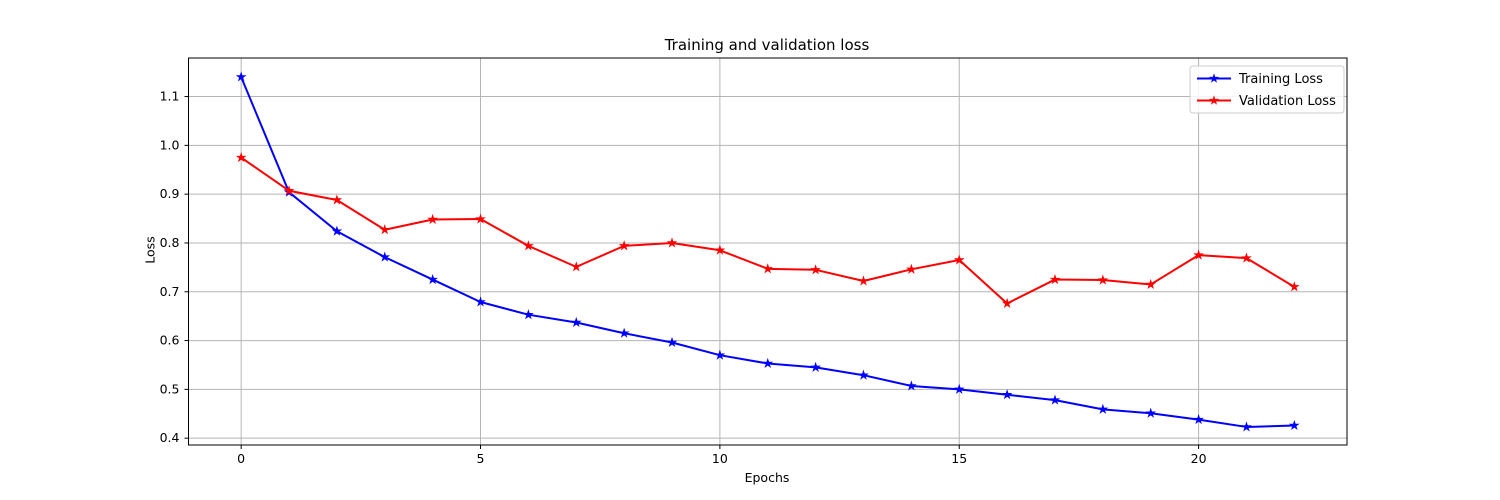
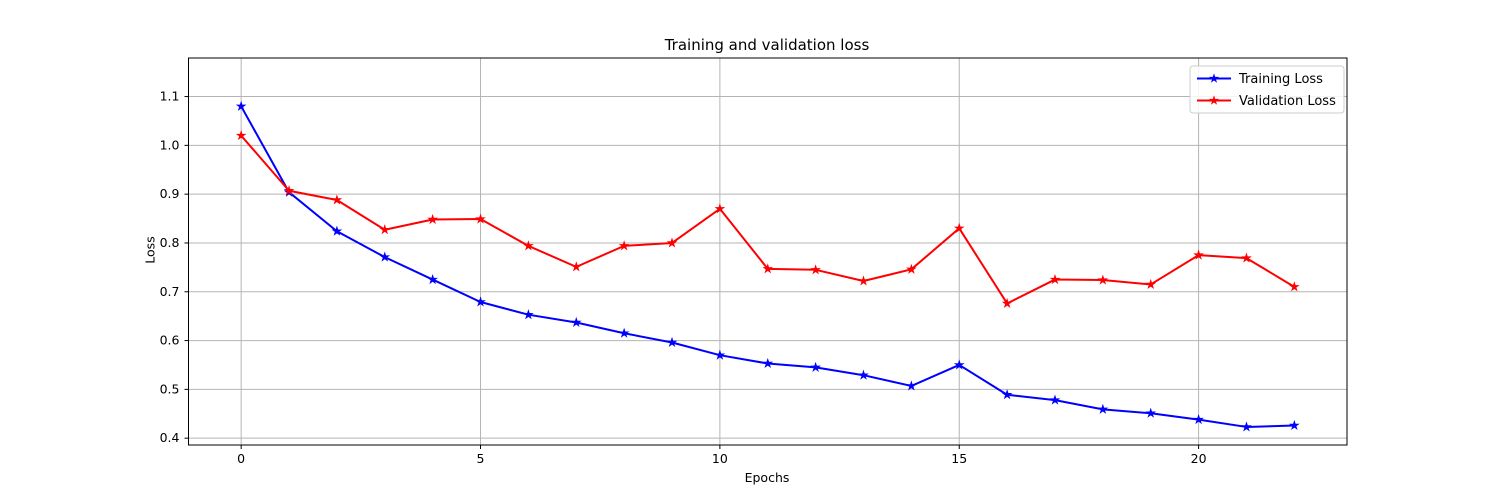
Training Loss/0: 1.14 -> 1.08
Validation Loss/0: 0.97 -> 1.02
Validation Loss/10: 0.79 -> 0.87
Training Loss/15: 0.50 -> 0.55
Validation Loss/15: 0.77 -> 0.83
